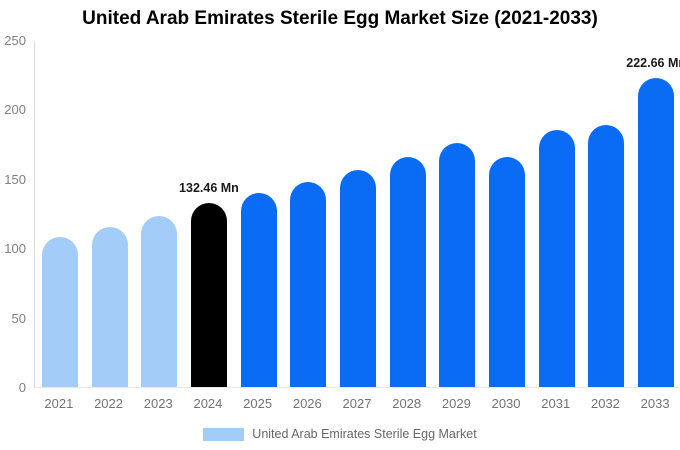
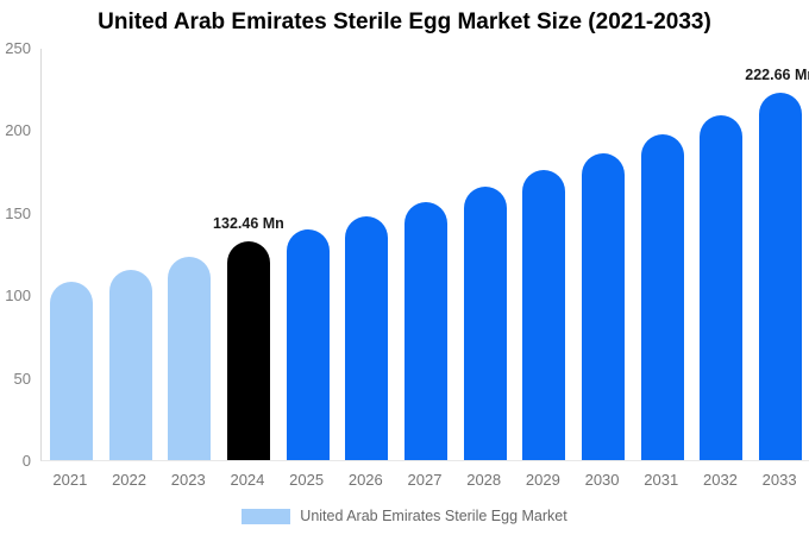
2030: 166 -> 186
2031: 185 -> 197
2032: 189 -> 209
